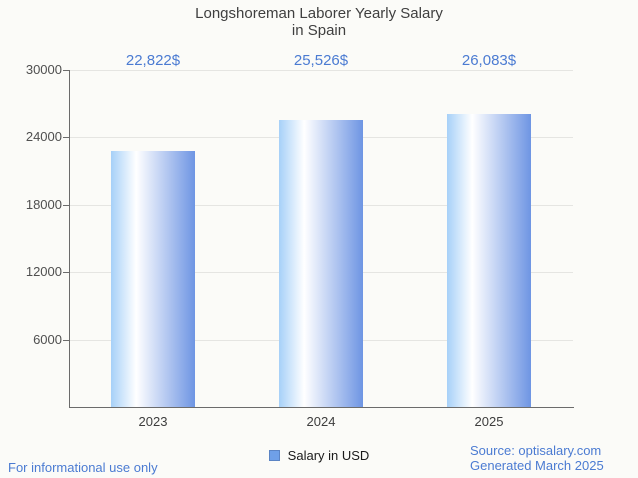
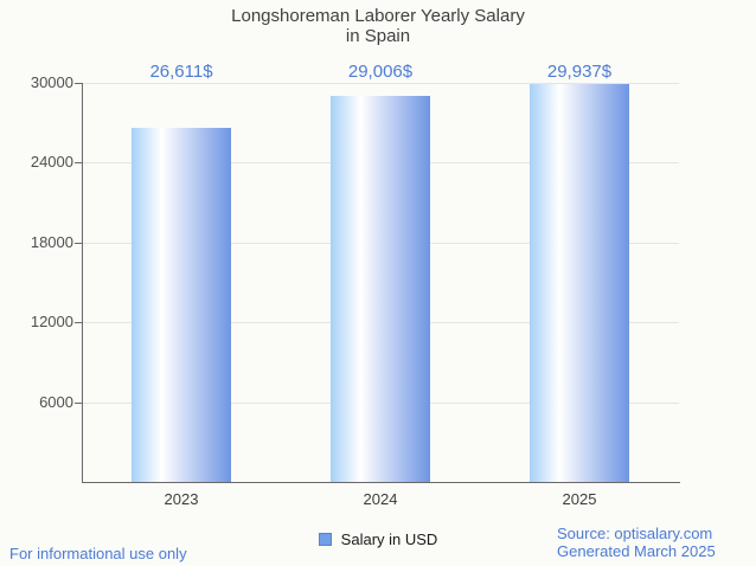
2023: 22,822 -> 26,611
2024: 25,526 -> 29,006
2025: 26,083 -> 29,937
